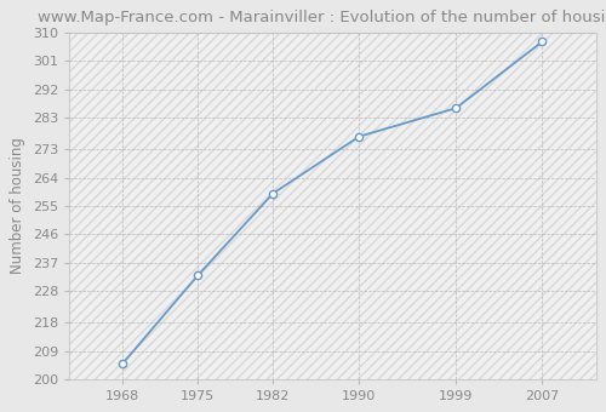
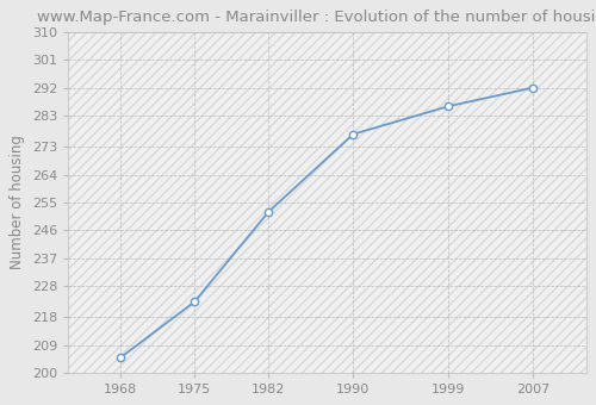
1975: 233 -> 223
1982: 259 -> 252
2007: 307 -> 292
